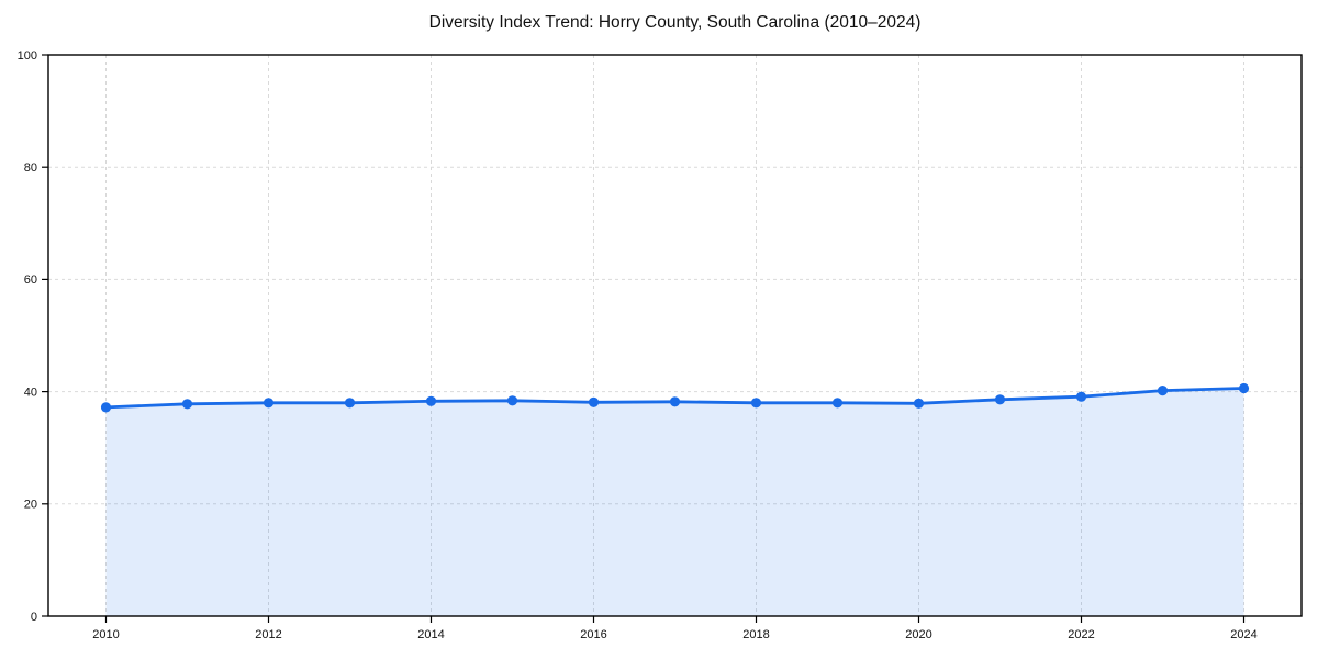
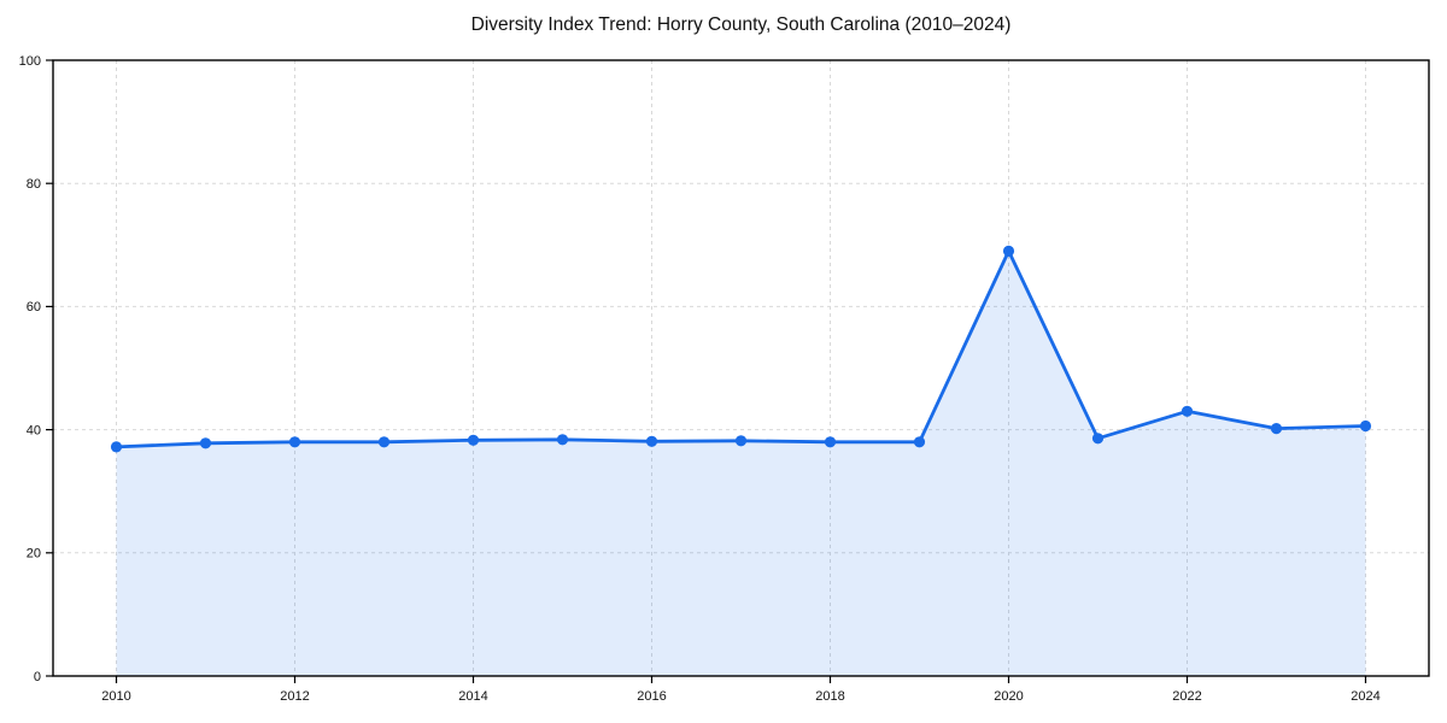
2020: 38 -> 69
2022: 39 -> 43
